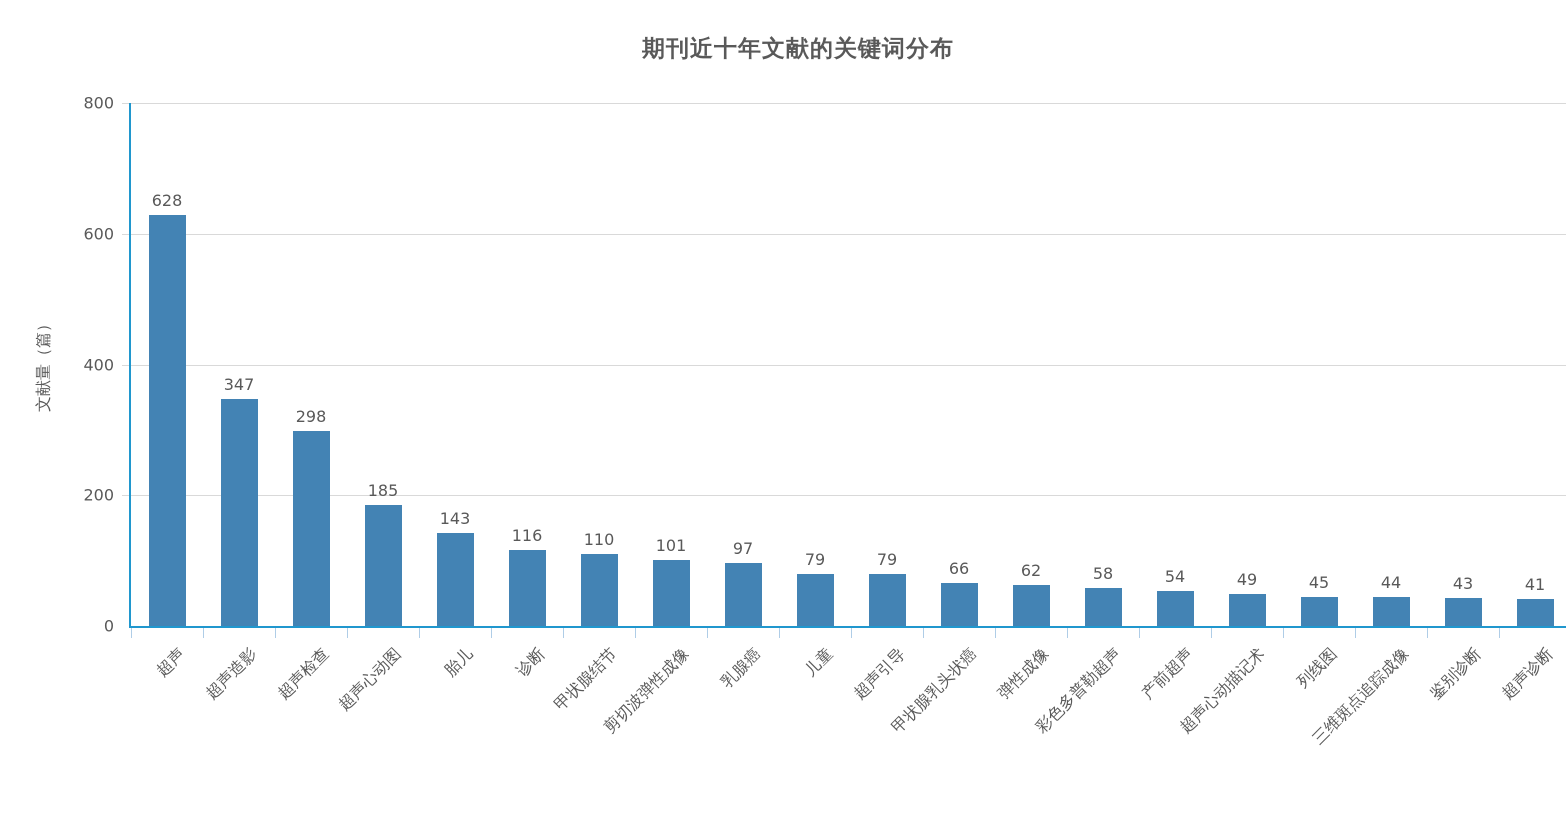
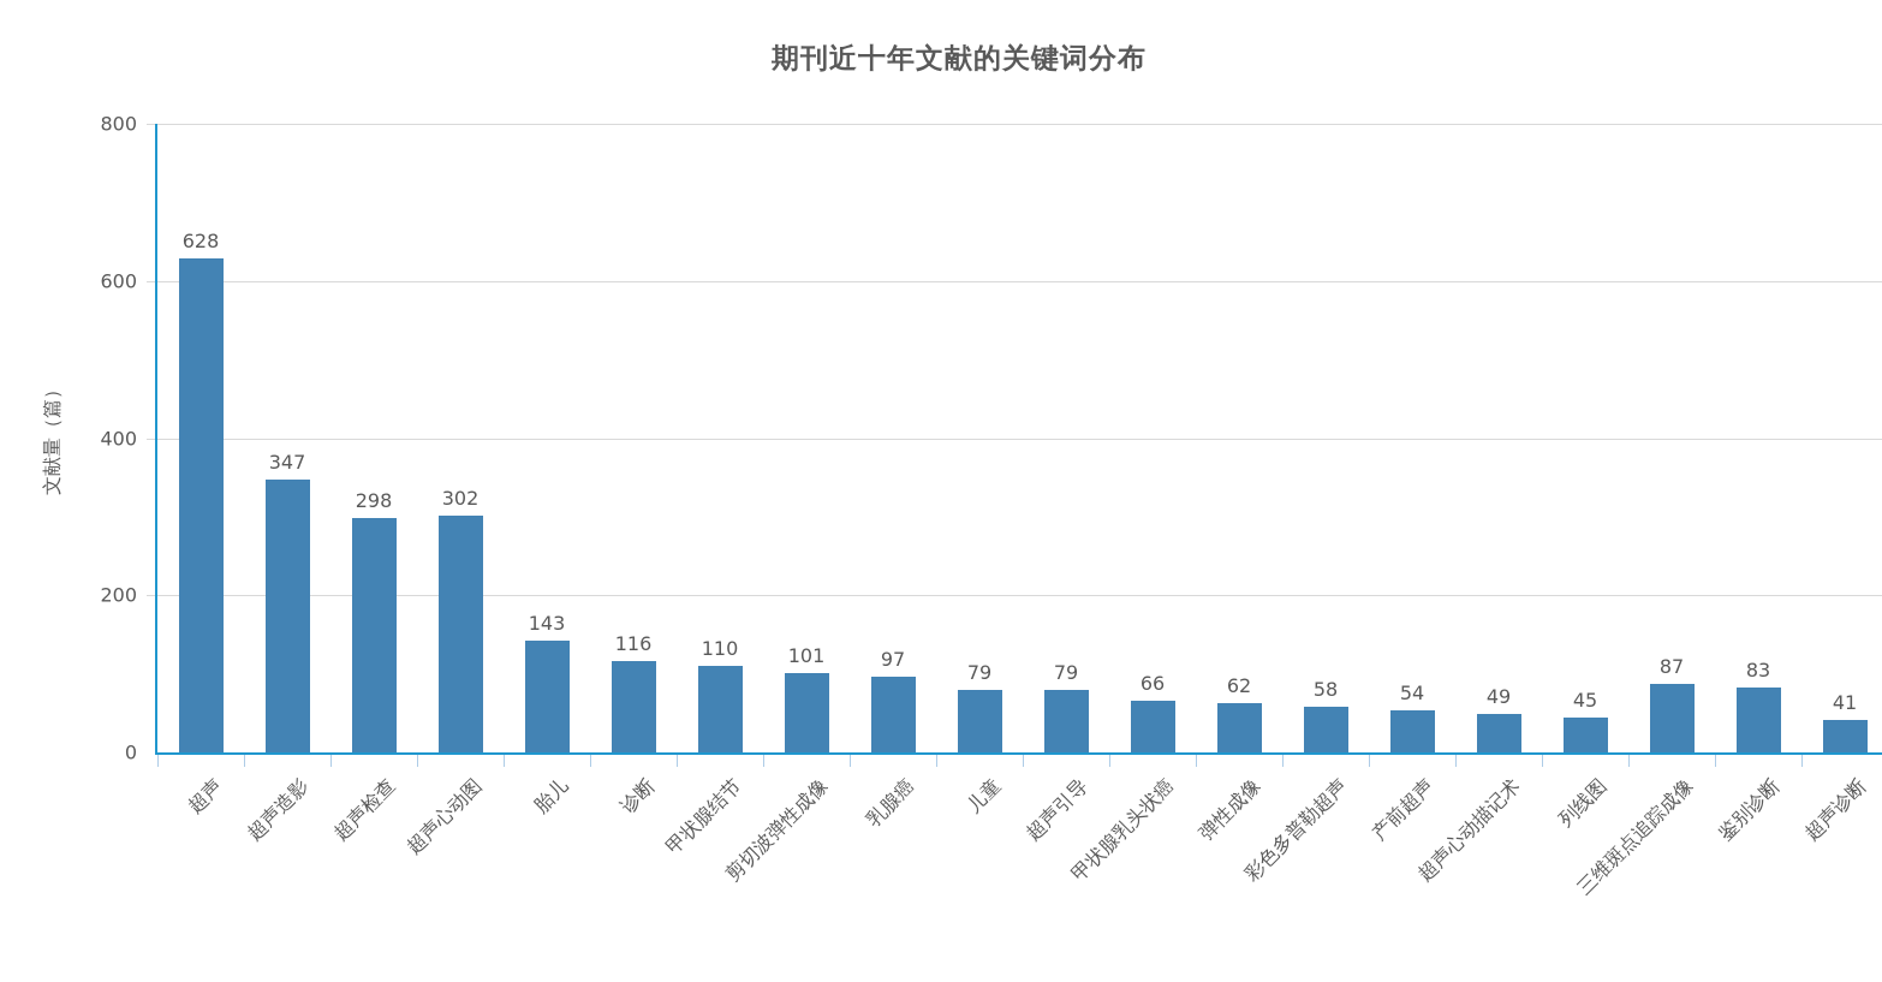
超声心动图: 185 -> 302
三维斑点追踪成像: 44 -> 87
鉴别诊断: 43 -> 83
